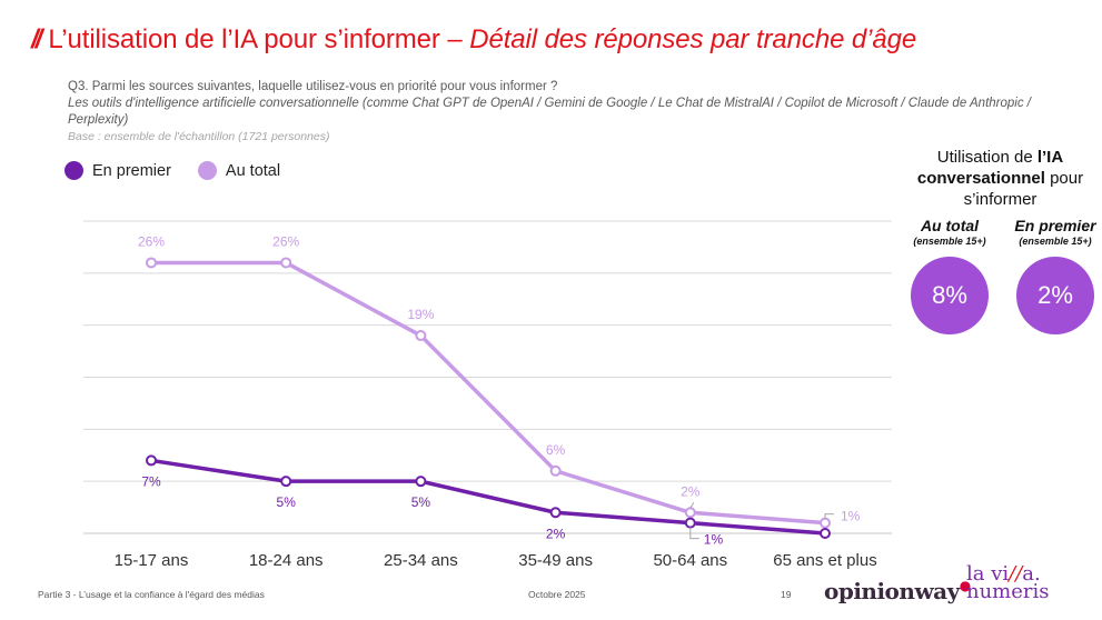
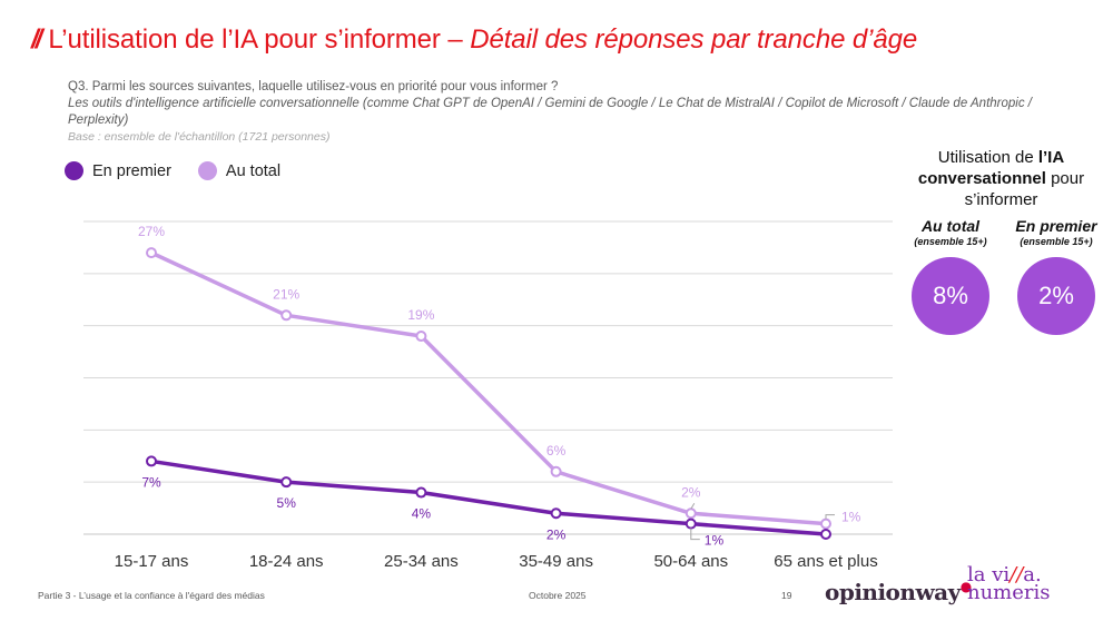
Au total/15-17 ans: 26% -> 27%
Au total/18-24 ans: 26% -> 21%
En premier/25-34 ans: 5% -> 4%
